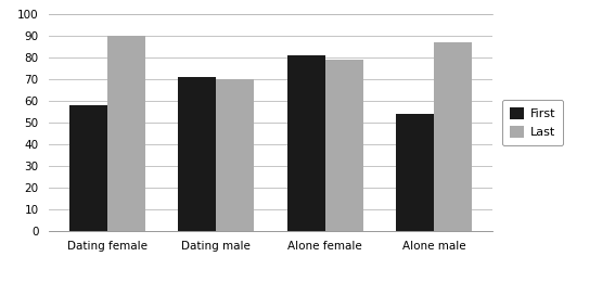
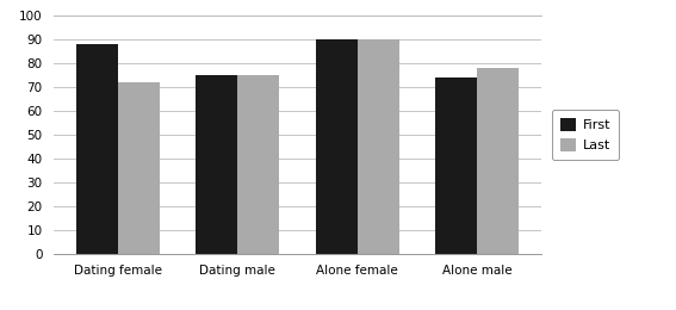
First/Dating female: 58 -> 88
Last/Dating female: 90 -> 72
First/Dating male: 71 -> 75
Last/Dating male: 70 -> 75
First/Alone female: 81 -> 90
Last/Alone female: 79 -> 90
First/Alone male: 54 -> 74
Last/Alone male: 87 -> 78
